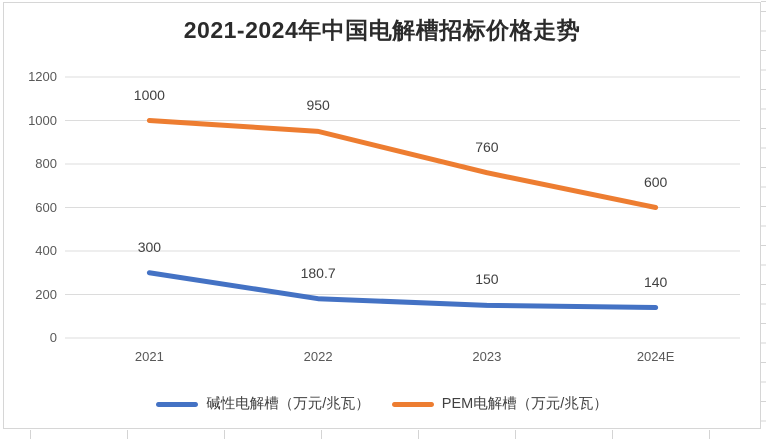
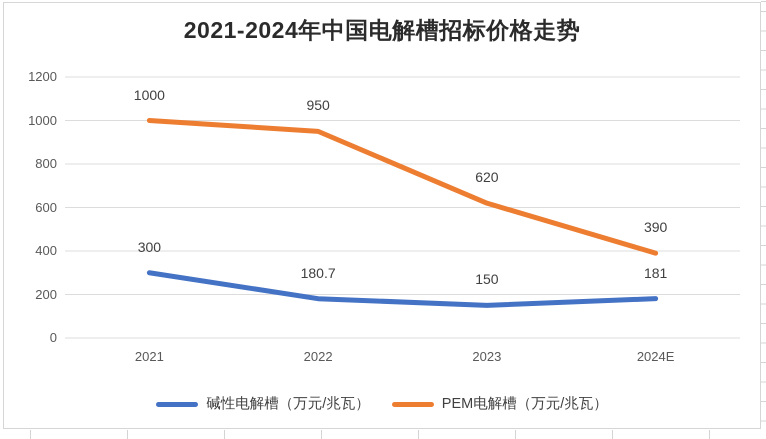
PEM电解槽（万元/兆瓦）/2023: 760 -> 620
碱性电解槽（万元/兆瓦）/2024E: 140 -> 181
PEM电解槽（万元/兆瓦）/2024E: 600 -> 390
